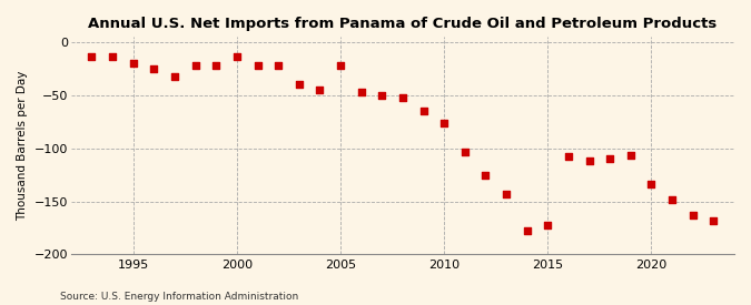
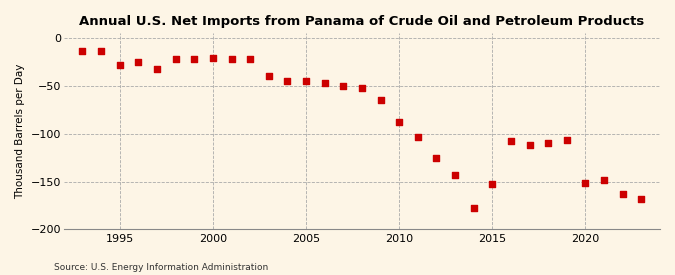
1995: -20 -> -28
2000: -14 -> -21
2005: -22 -> -45
2010: -76 -> -88
2015: -172 -> -153
2020: -134 -> -152
